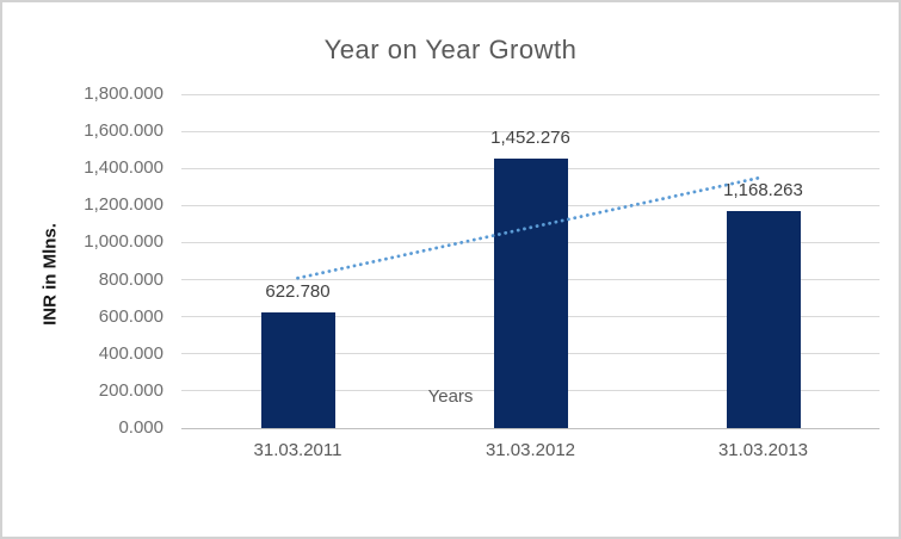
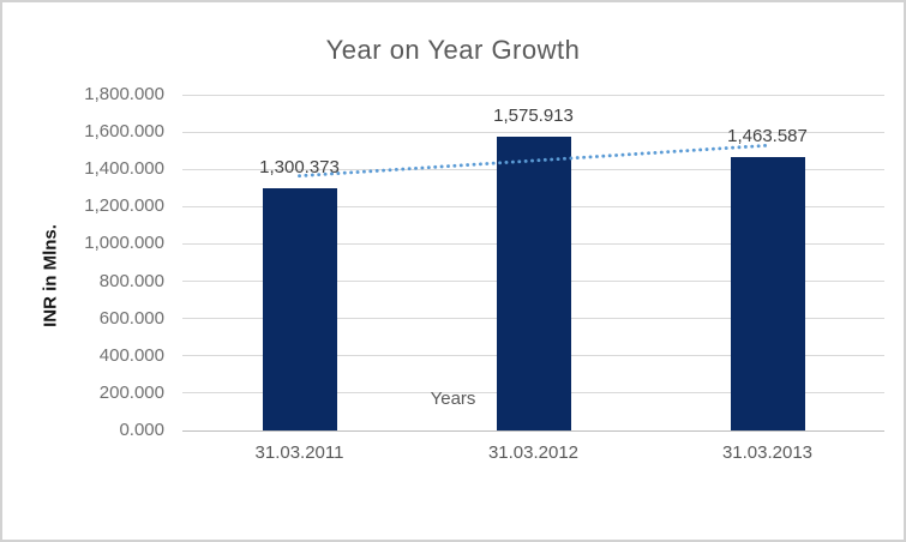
31.03.2011: 622.780 -> 1,300.373
31.03.2012: 1,452.276 -> 1,575.913
31.03.2013: 1,168.263 -> 1,463.587
